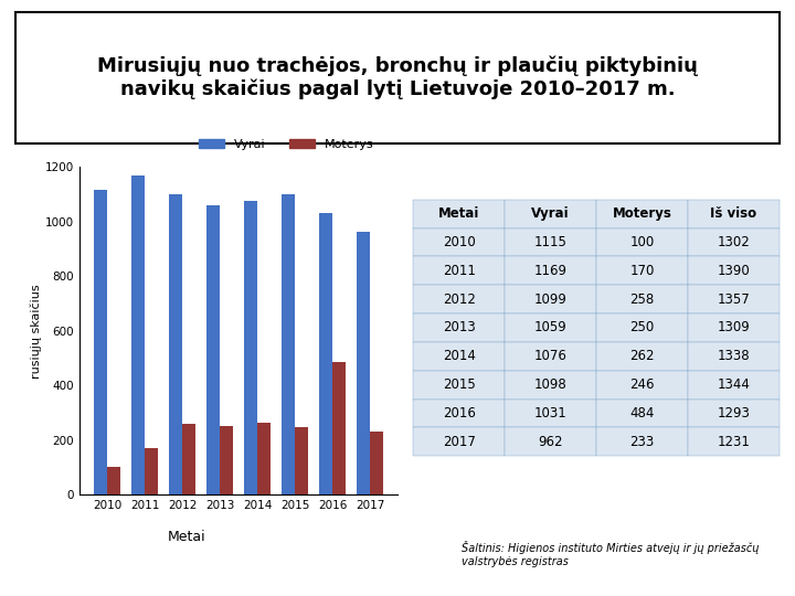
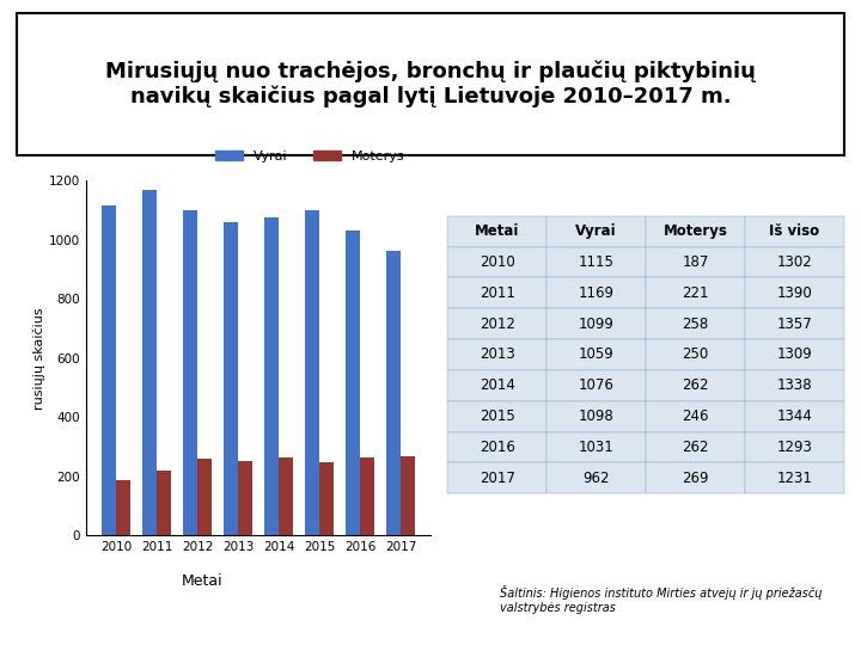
Moterys/2010: 100 -> 187
Moterys/2011: 170 -> 221
Moterys/2016: 484 -> 262
Moterys/2017: 233 -> 269
